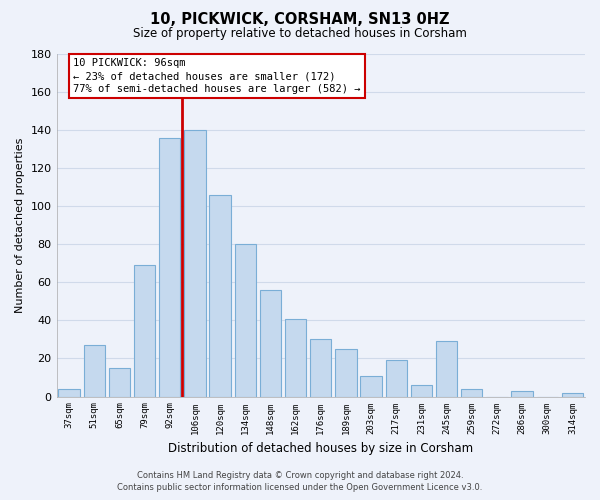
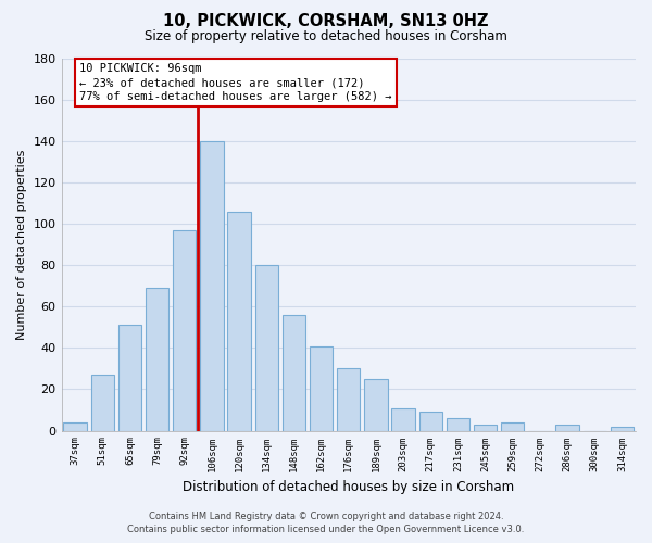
65sqm: 15 -> 51
92sqm: 136 -> 97
217sqm: 19 -> 9
245sqm: 29 -> 3
